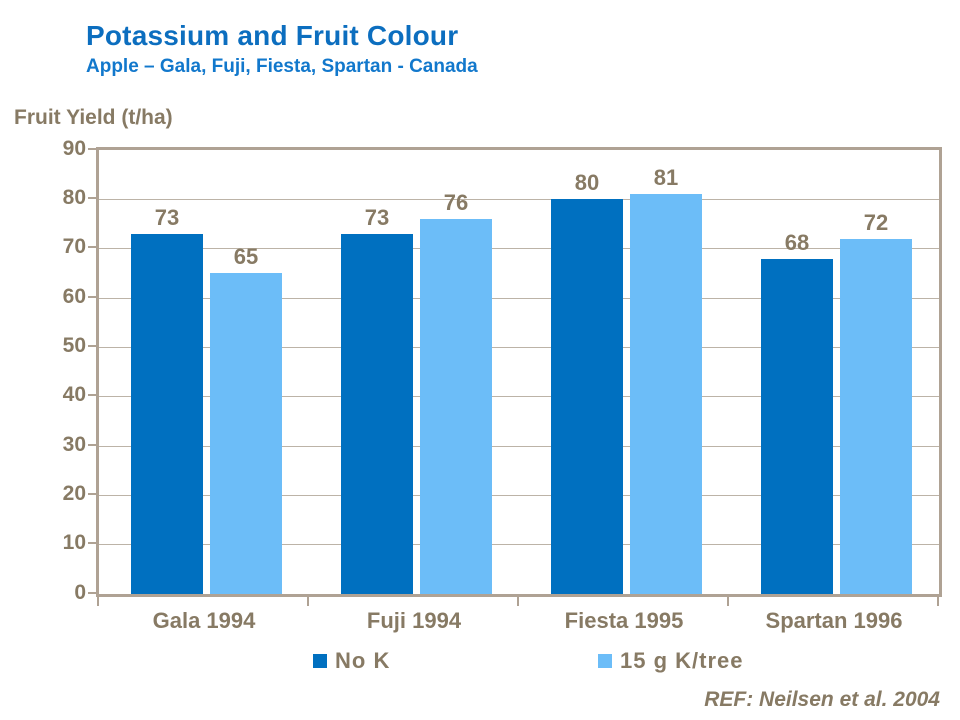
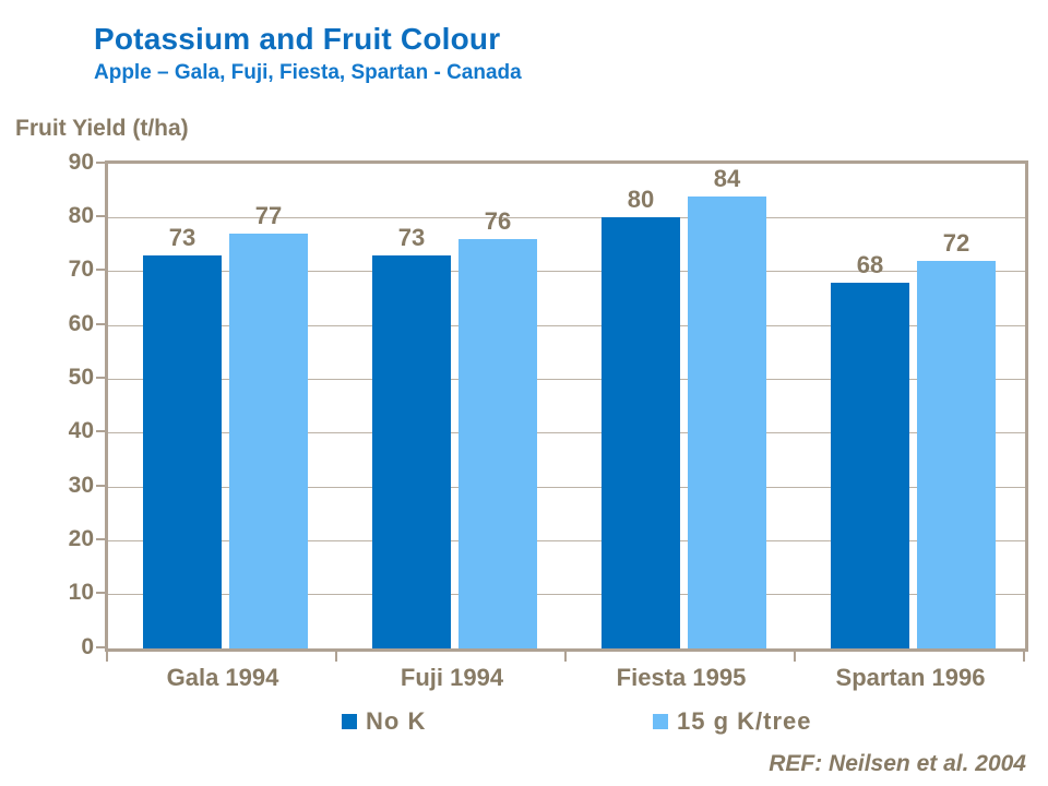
15 g K/tree/Gala 1994: 65 -> 77
15 g K/tree/Fiesta 1995: 81 -> 84
